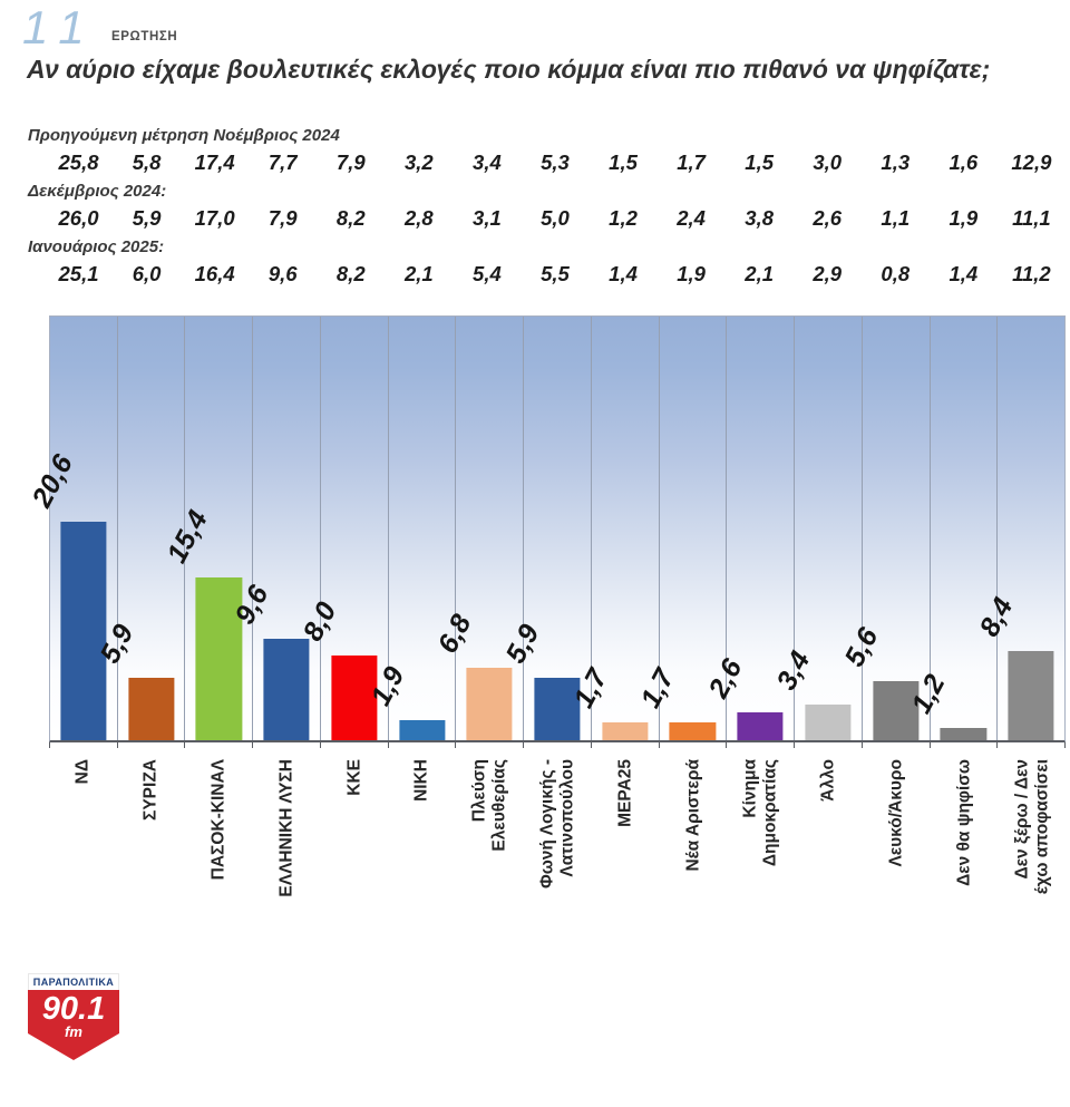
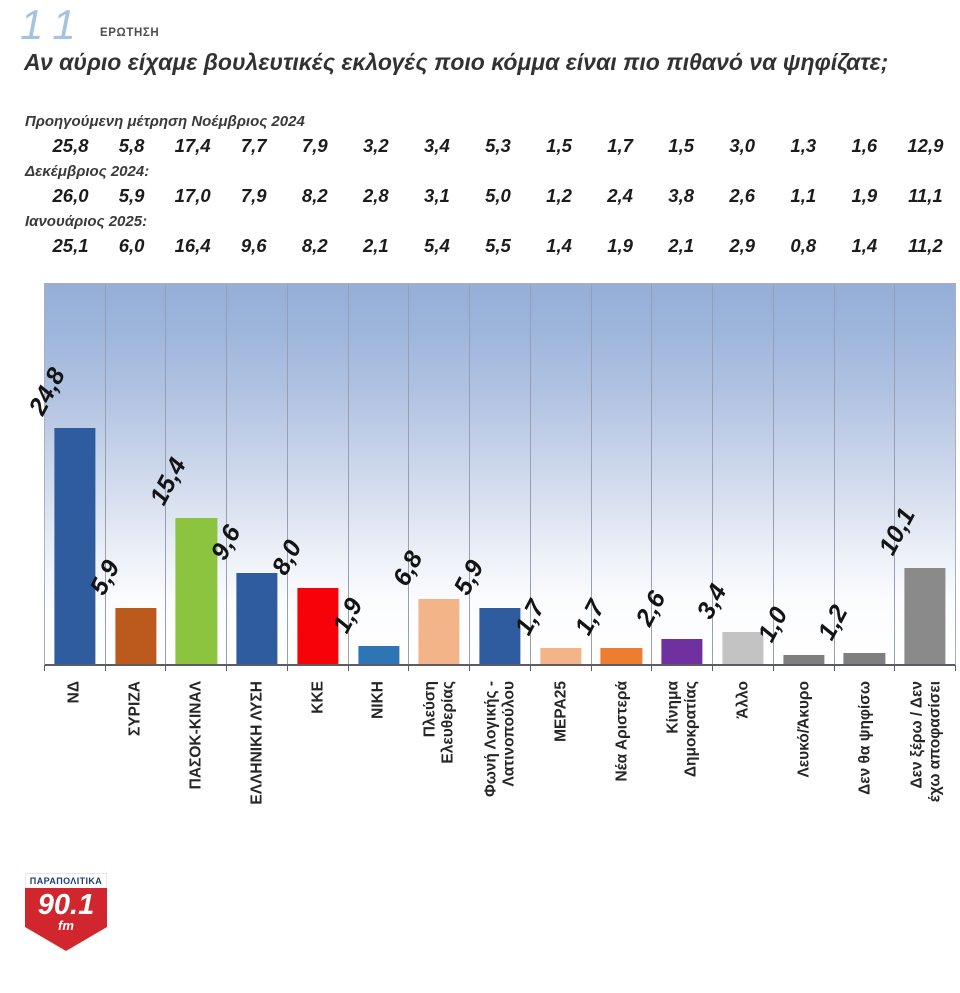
ΝΔ: 20,6 -> 24,8
Λευκό/Άκυρο: 5,6 -> 1,0
Δεν ξέρω / Δεν έχω αποφασίσει: 8,4 -> 10,1
